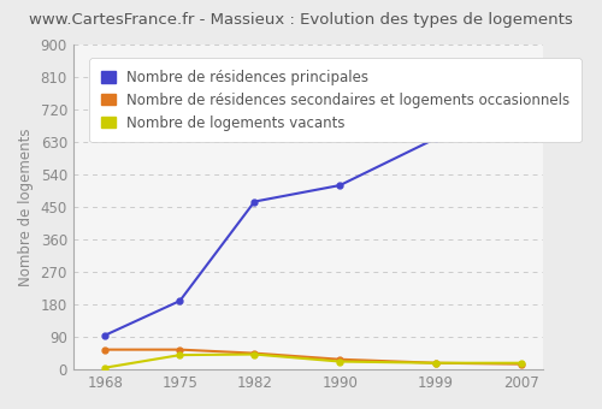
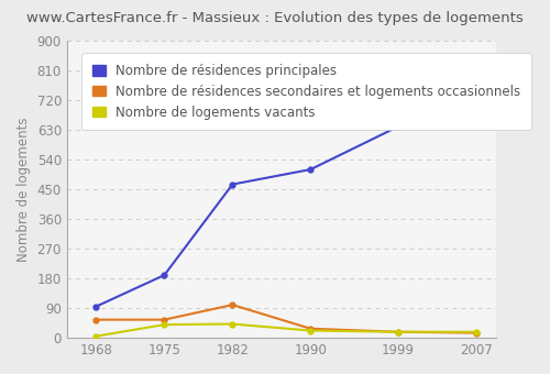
Nombre de résidences secondaires et logements occasionnels/1982: 45 -> 100
